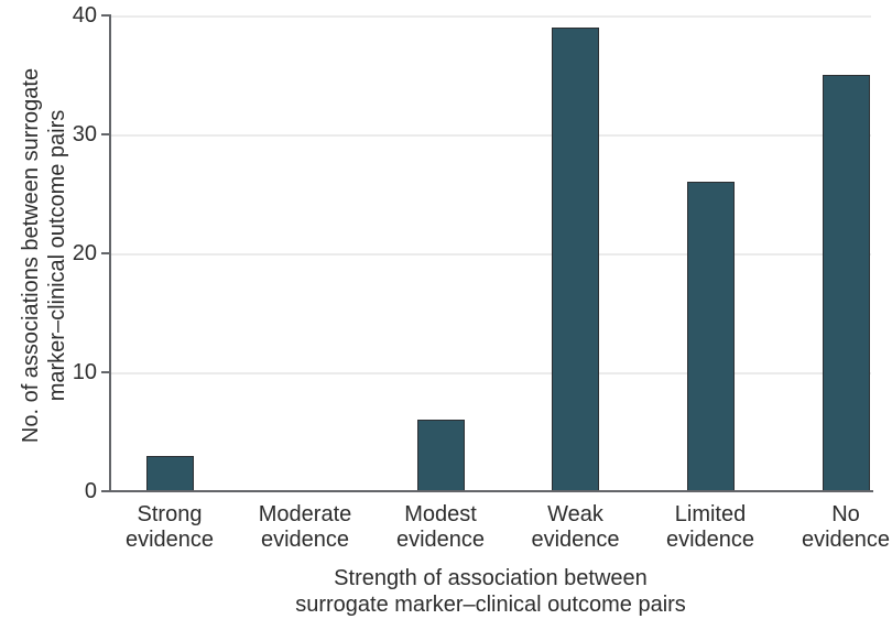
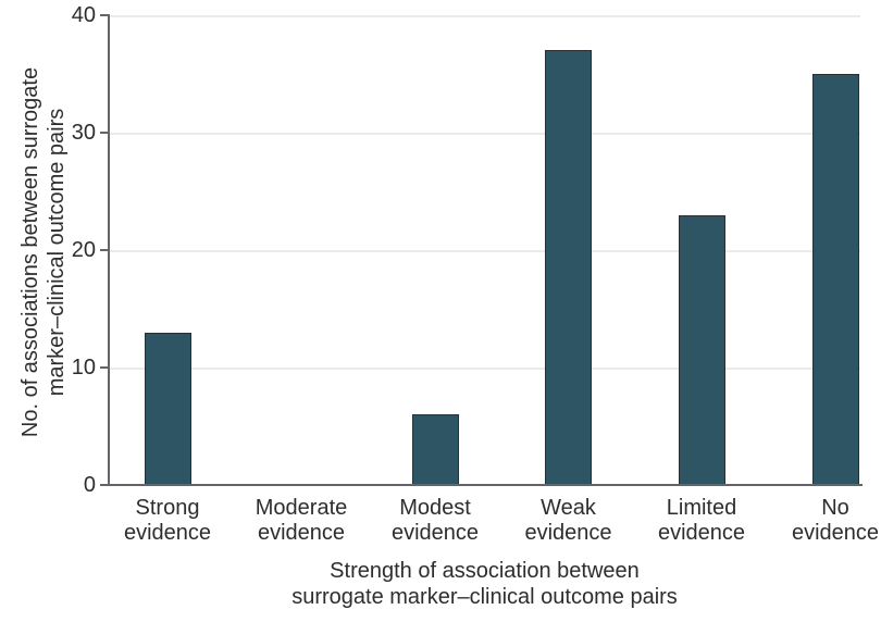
Strong evidence: 3 -> 13
Weak evidence: 39 -> 37
Limited evidence: 26 -> 23
